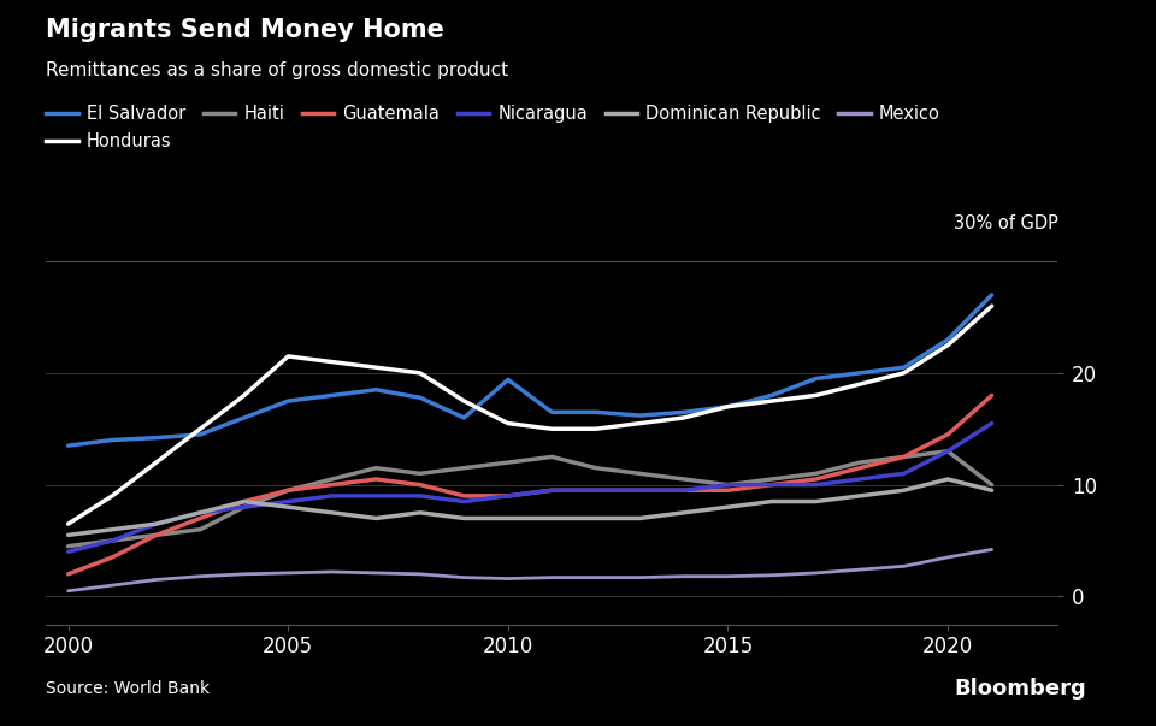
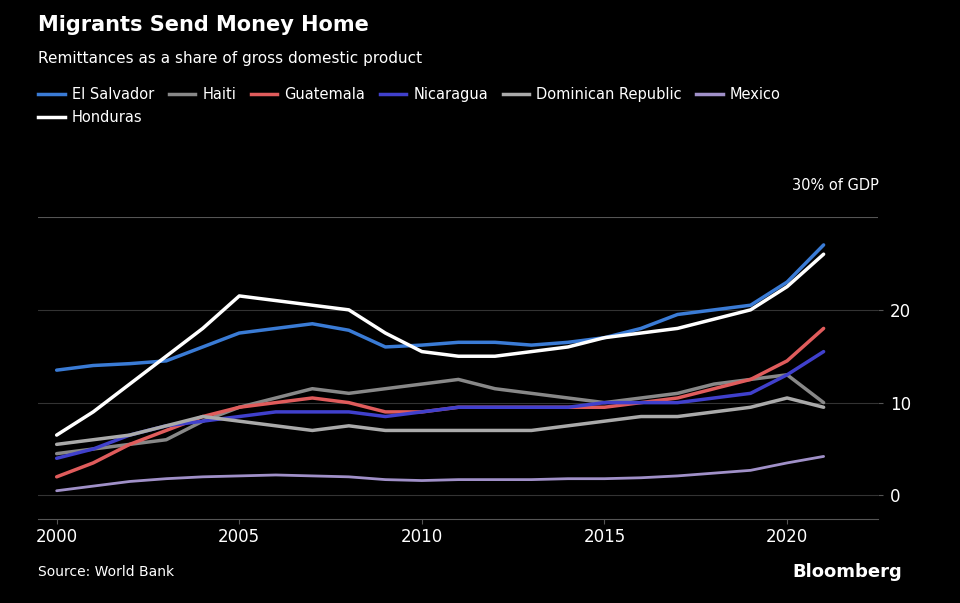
El Salvador/2010: 19.4 -> 16.2
